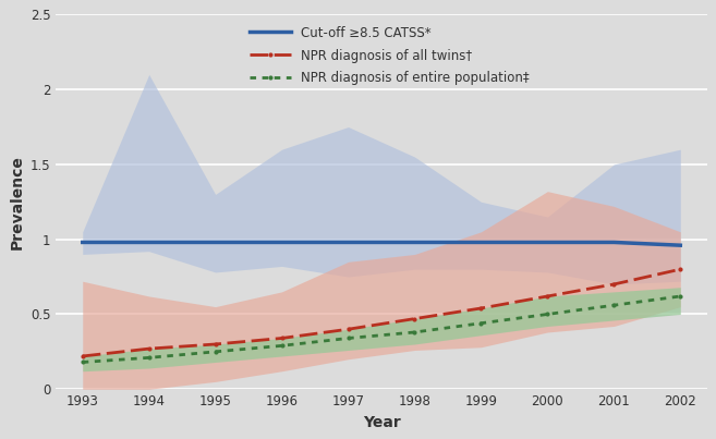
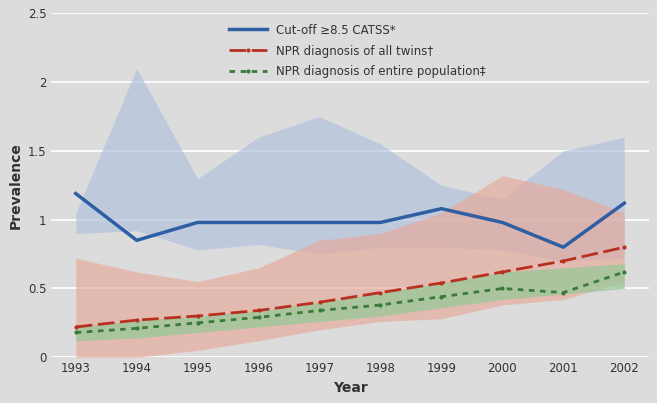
Cut-off ≥8.5 CATSS*/1993: 0.98 -> 1.19
Cut-off ≥8.5 CATSS*/1994: 0.98 -> 0.85
Cut-off ≥8.5 CATSS*/1999: 0.98 -> 1.08
Cut-off ≥8.5 CATSS*/2001: 0.98 -> 0.80
NPR diagnosis of entire population‡/2001: 0.56 -> 0.47
Cut-off ≥8.5 CATSS*/2002: 0.96 -> 1.12
